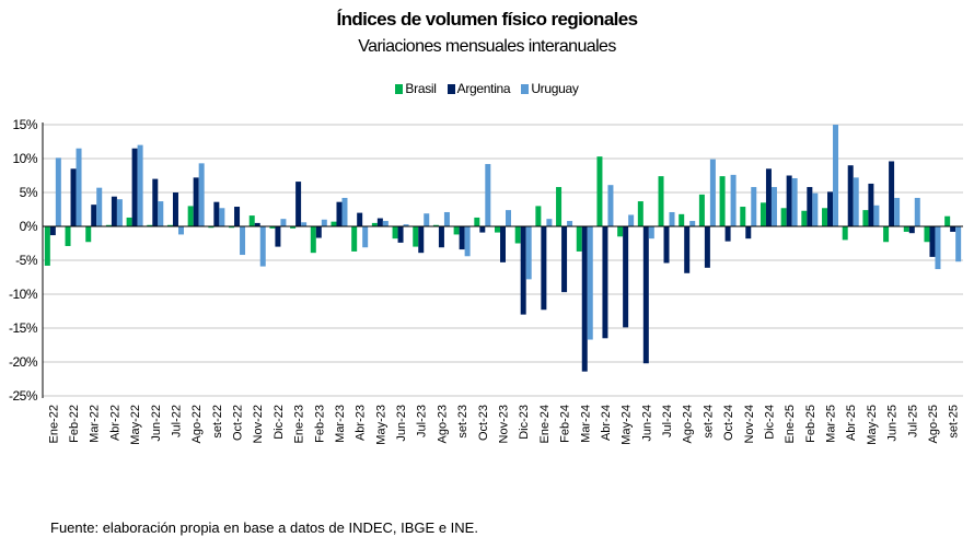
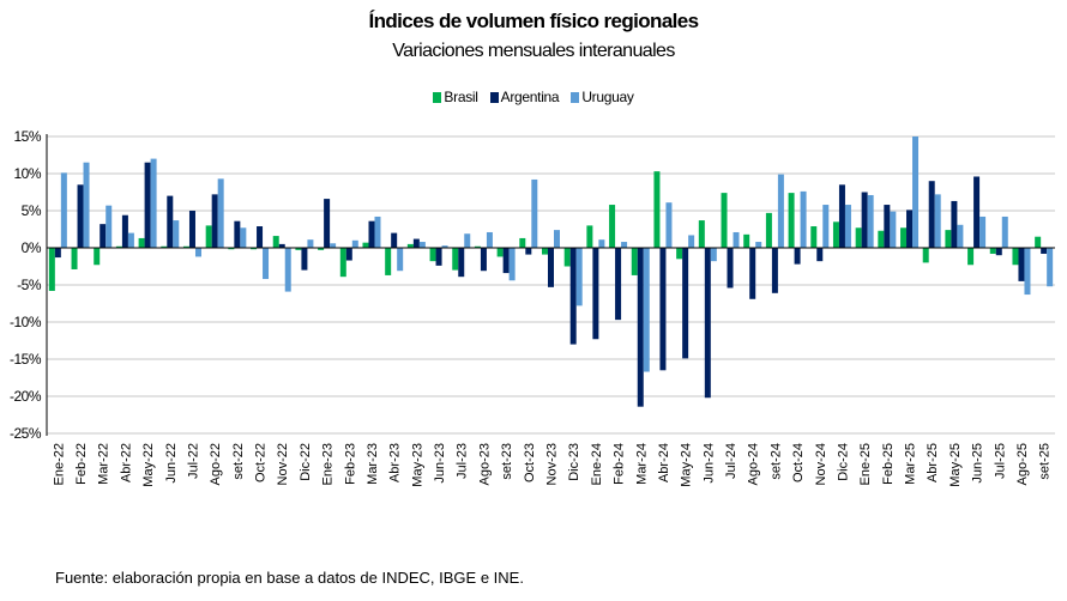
Uruguay/Abr-22: 4% -> 2%
